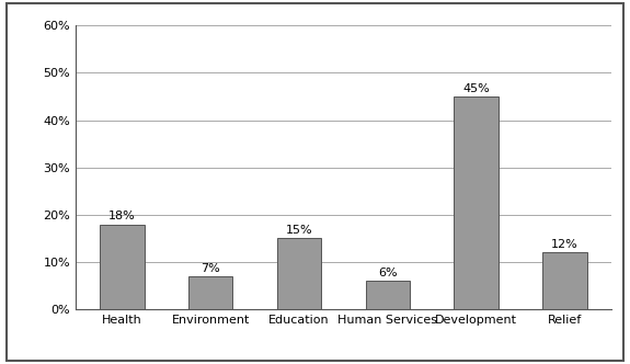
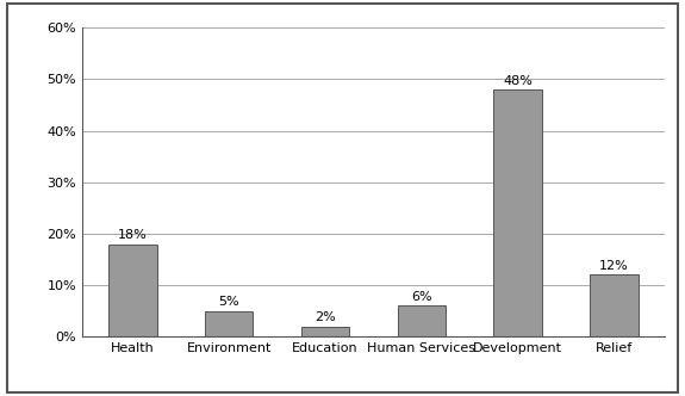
Environment: 7% -> 5%
Education: 15% -> 2%
Development: 45% -> 48%
